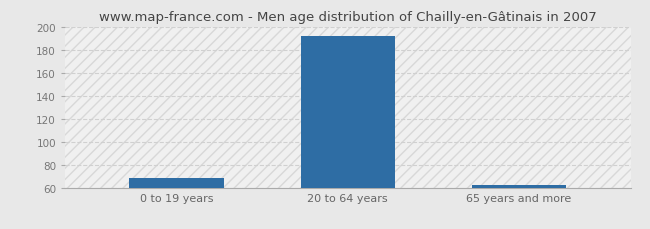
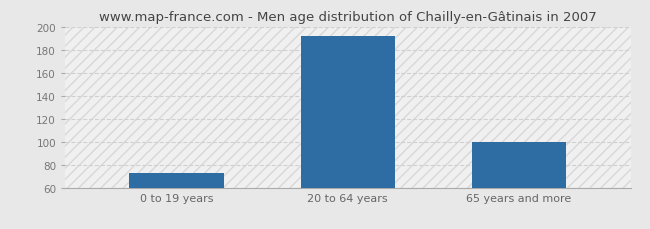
0 to 19 years: 68 -> 73
65 years and more: 62 -> 100
